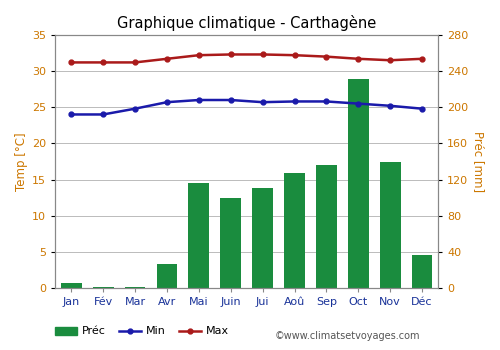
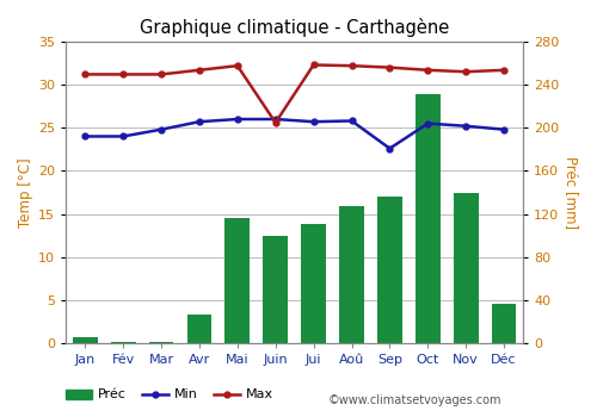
Max/Juin: 32.3 -> 25.6
Min/Sep: 25.8 -> 22.6
